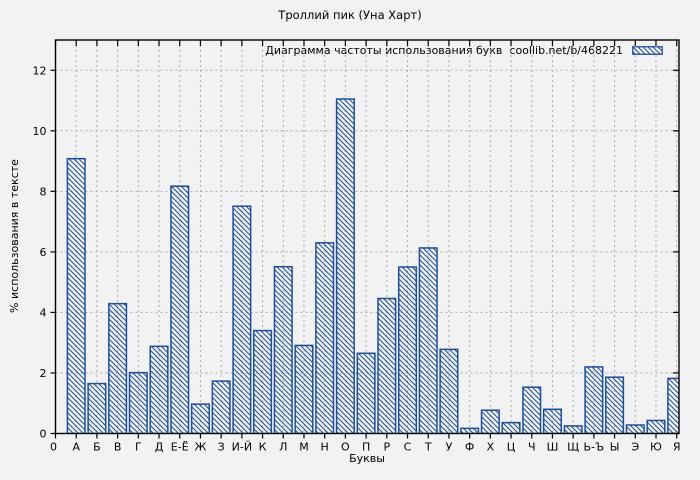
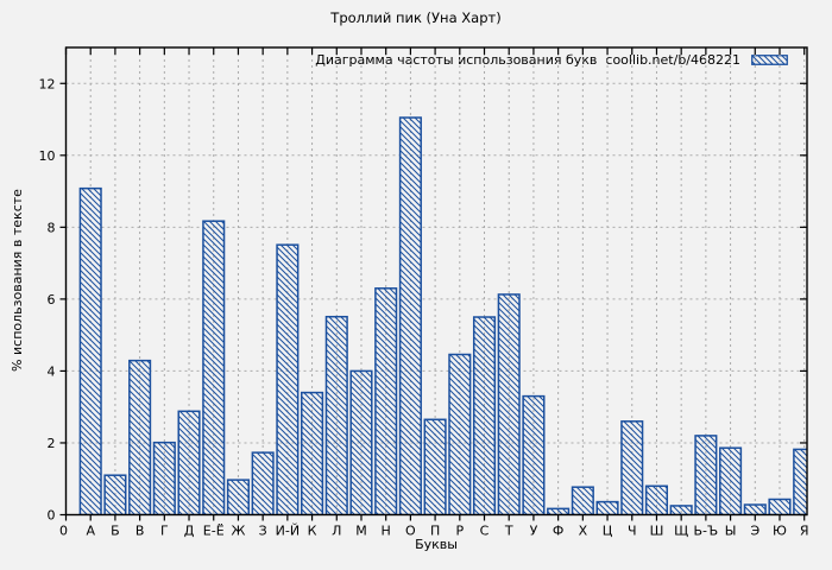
Б: 1.6 -> 1.1
М: 2.9 -> 4.0
У: 2.8 -> 3.3
Ч: 1.5 -> 2.6
